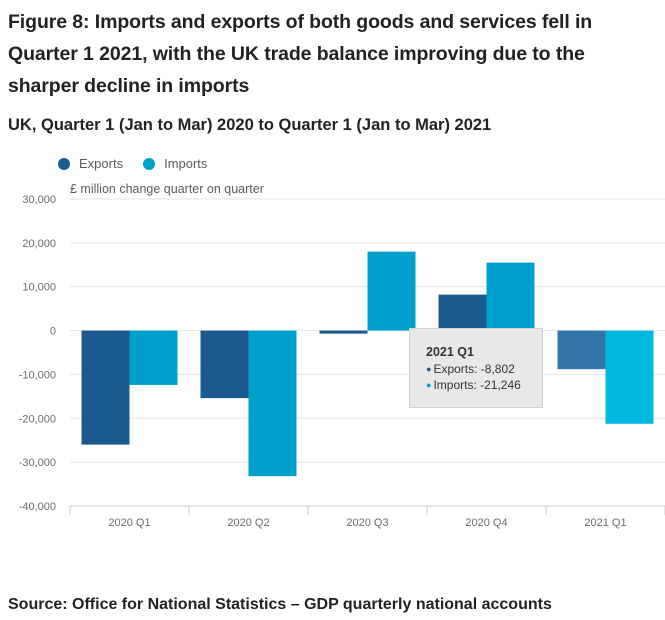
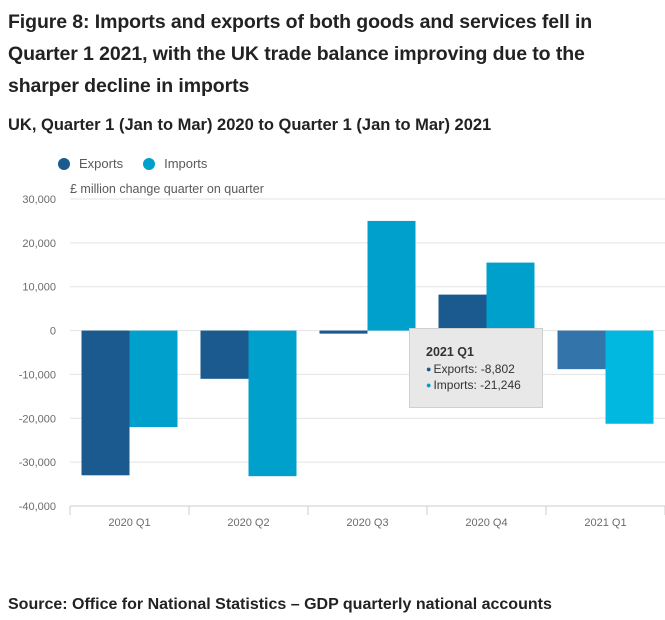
Exports/2020 Q1: -26000 -> -33000
Imports/2020 Q1: -12000 -> -22000
Exports/2020 Q2: -15000 -> -11000
Imports/2020 Q3: 18000 -> 25000
